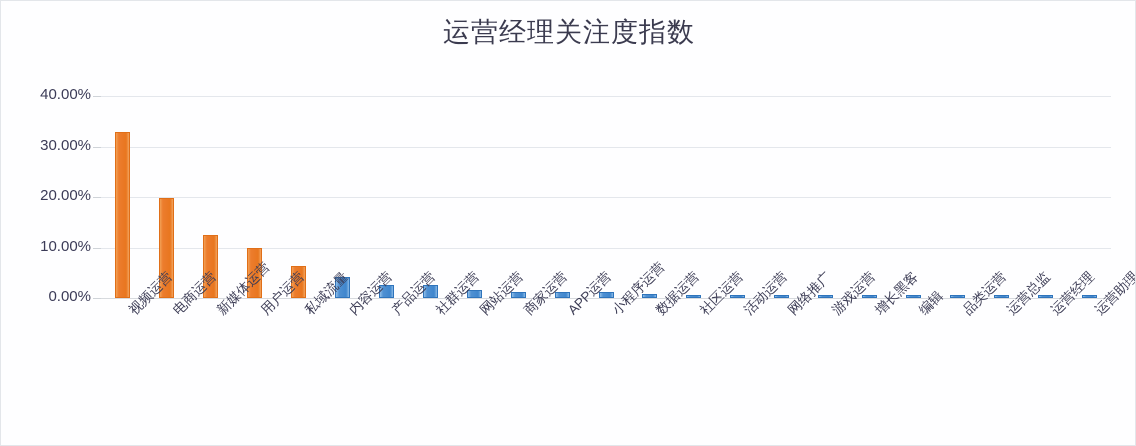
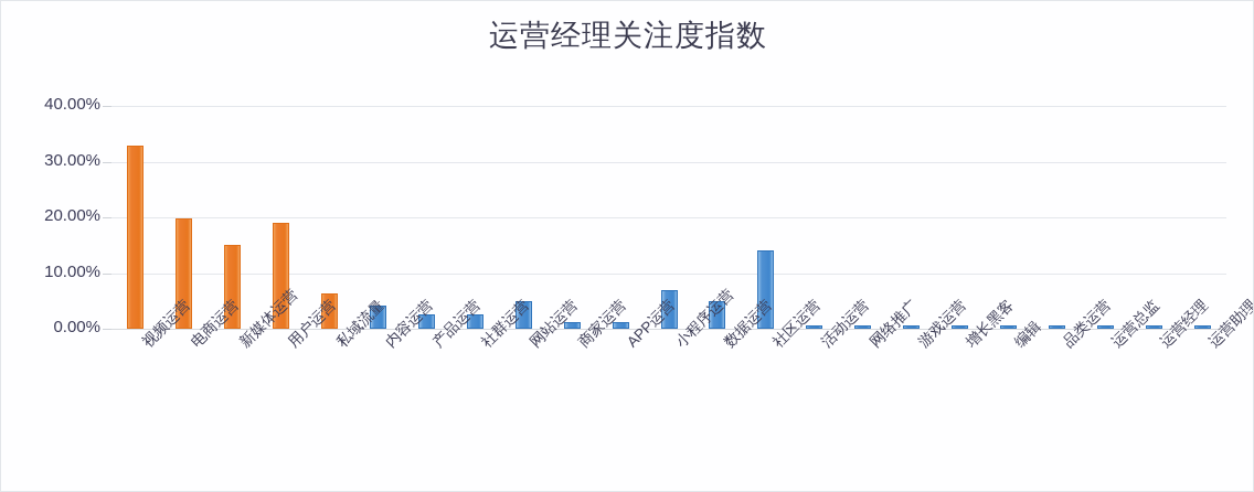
新媒体运营: 12% -> 15%
用户运营: 10% -> 19%
网站运营: 2% -> 5%
小程序运营: 1% -> 7%
数据运营: 1% -> 5%
社区运营: 1% -> 14%
